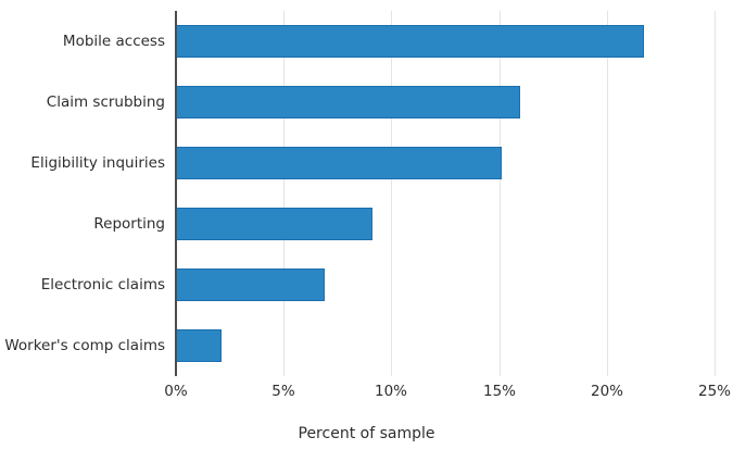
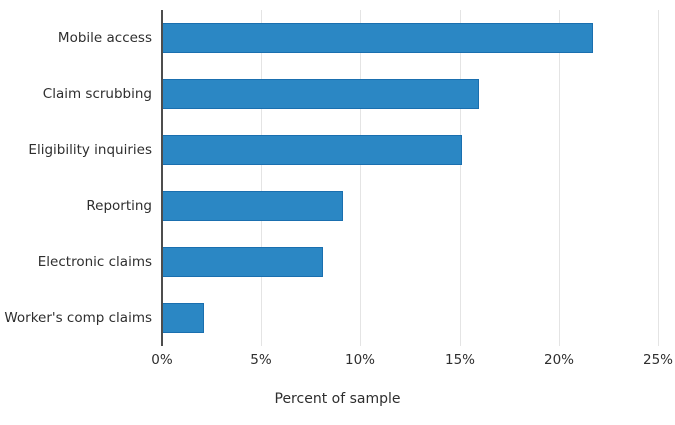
Electronic claims: 6.9% -> 8.1%
